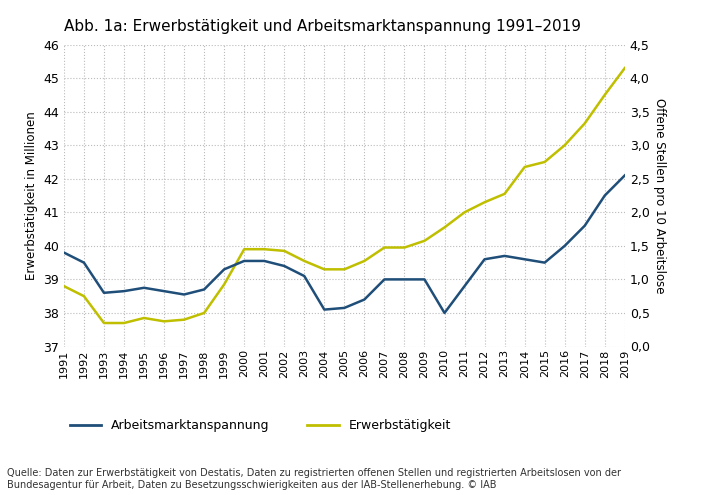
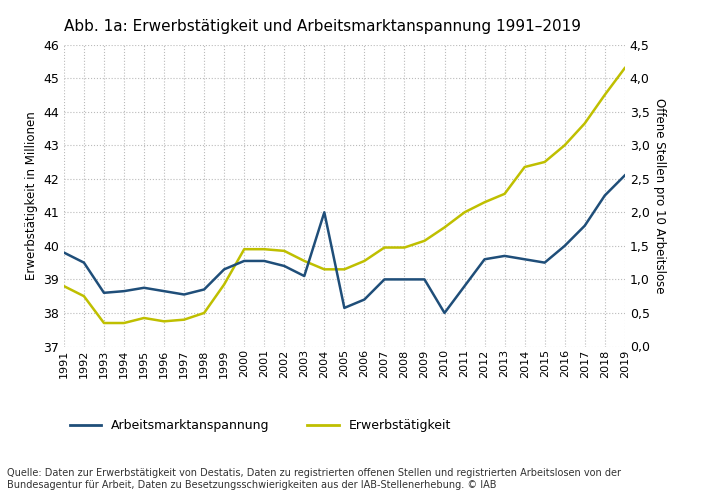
Arbeitsmarktanspannung/2004: 38.10 -> 41.00
